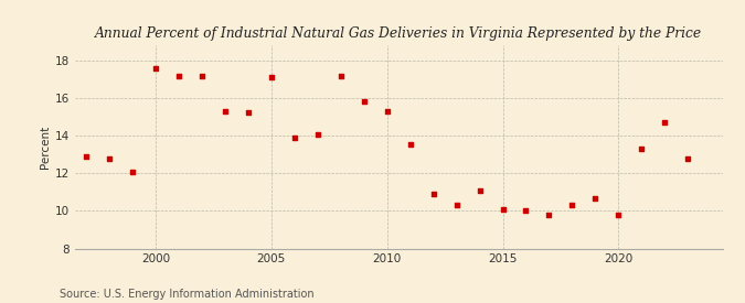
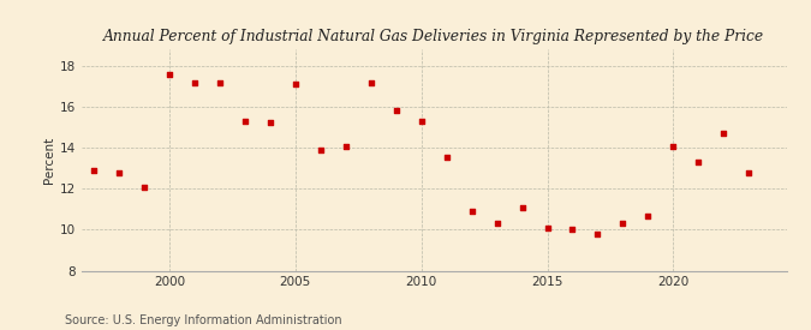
2020: 9.8 -> 14.1
